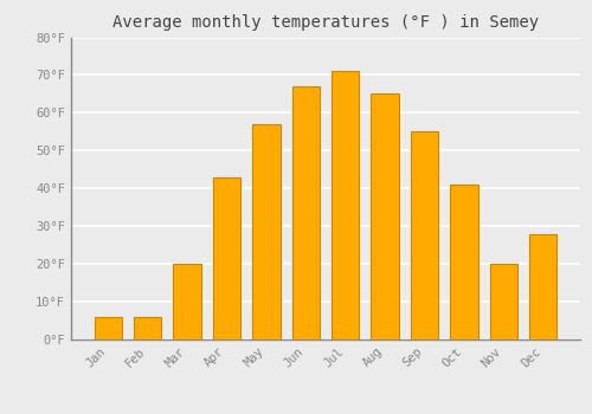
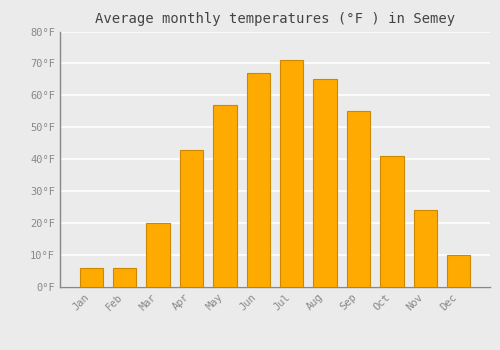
Nov: 20°F -> 24°F
Dec: 28°F -> 10°F
